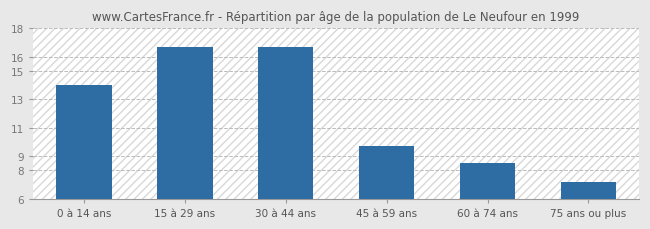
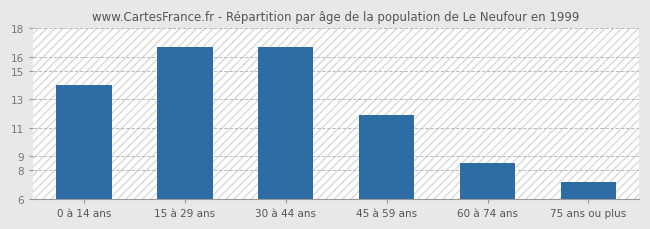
45 à 59 ans: 9.7 -> 11.9
